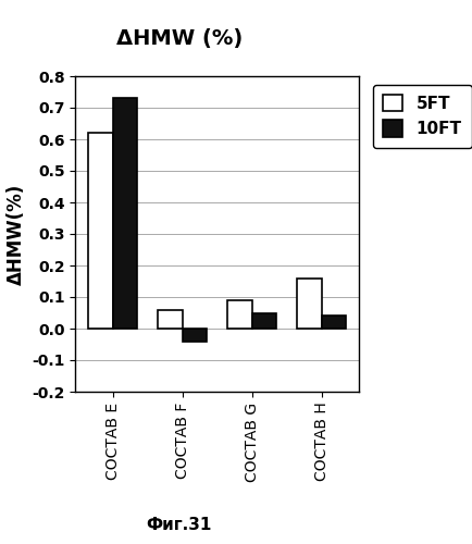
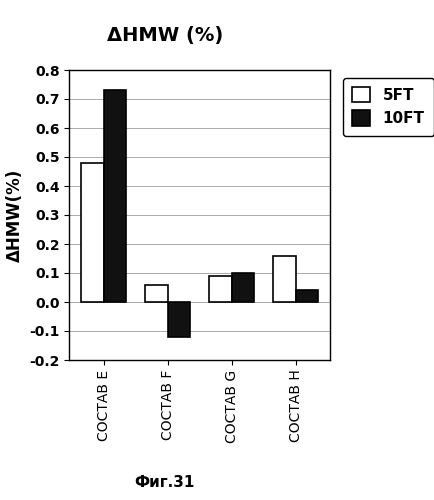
5FT/СОСТАВ E: 0.62 -> 0.48
10FT/СОСТАВ F: -0.04 -> -0.12
10FT/СОСТАВ G: 0.05 -> 0.10
